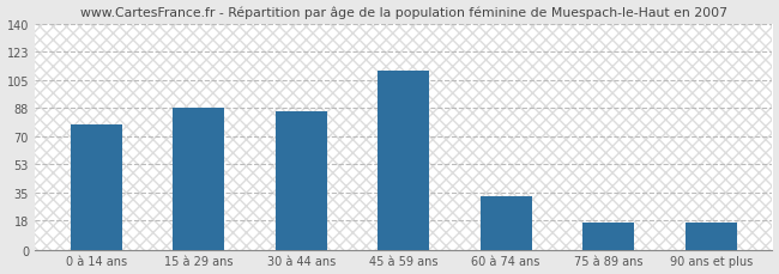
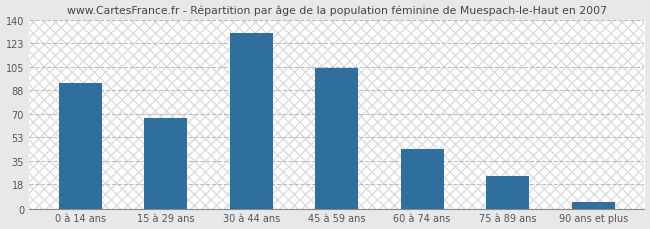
0 à 14 ans: 78 -> 93
15 à 29 ans: 88 -> 67
30 à 44 ans: 86 -> 130
45 à 59 ans: 111 -> 104
60 à 74 ans: 33 -> 44
75 à 89 ans: 17 -> 24
90 ans et plus: 17 -> 5
